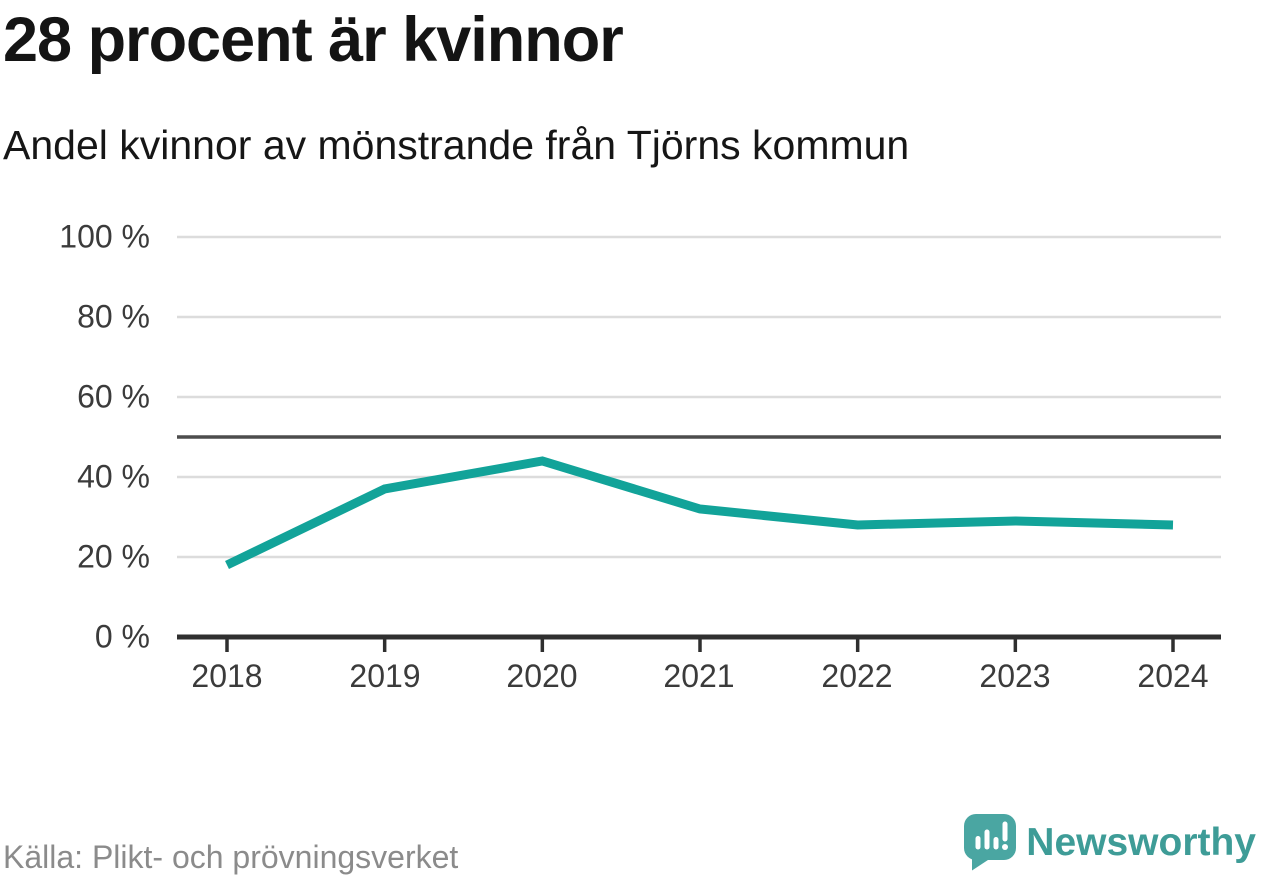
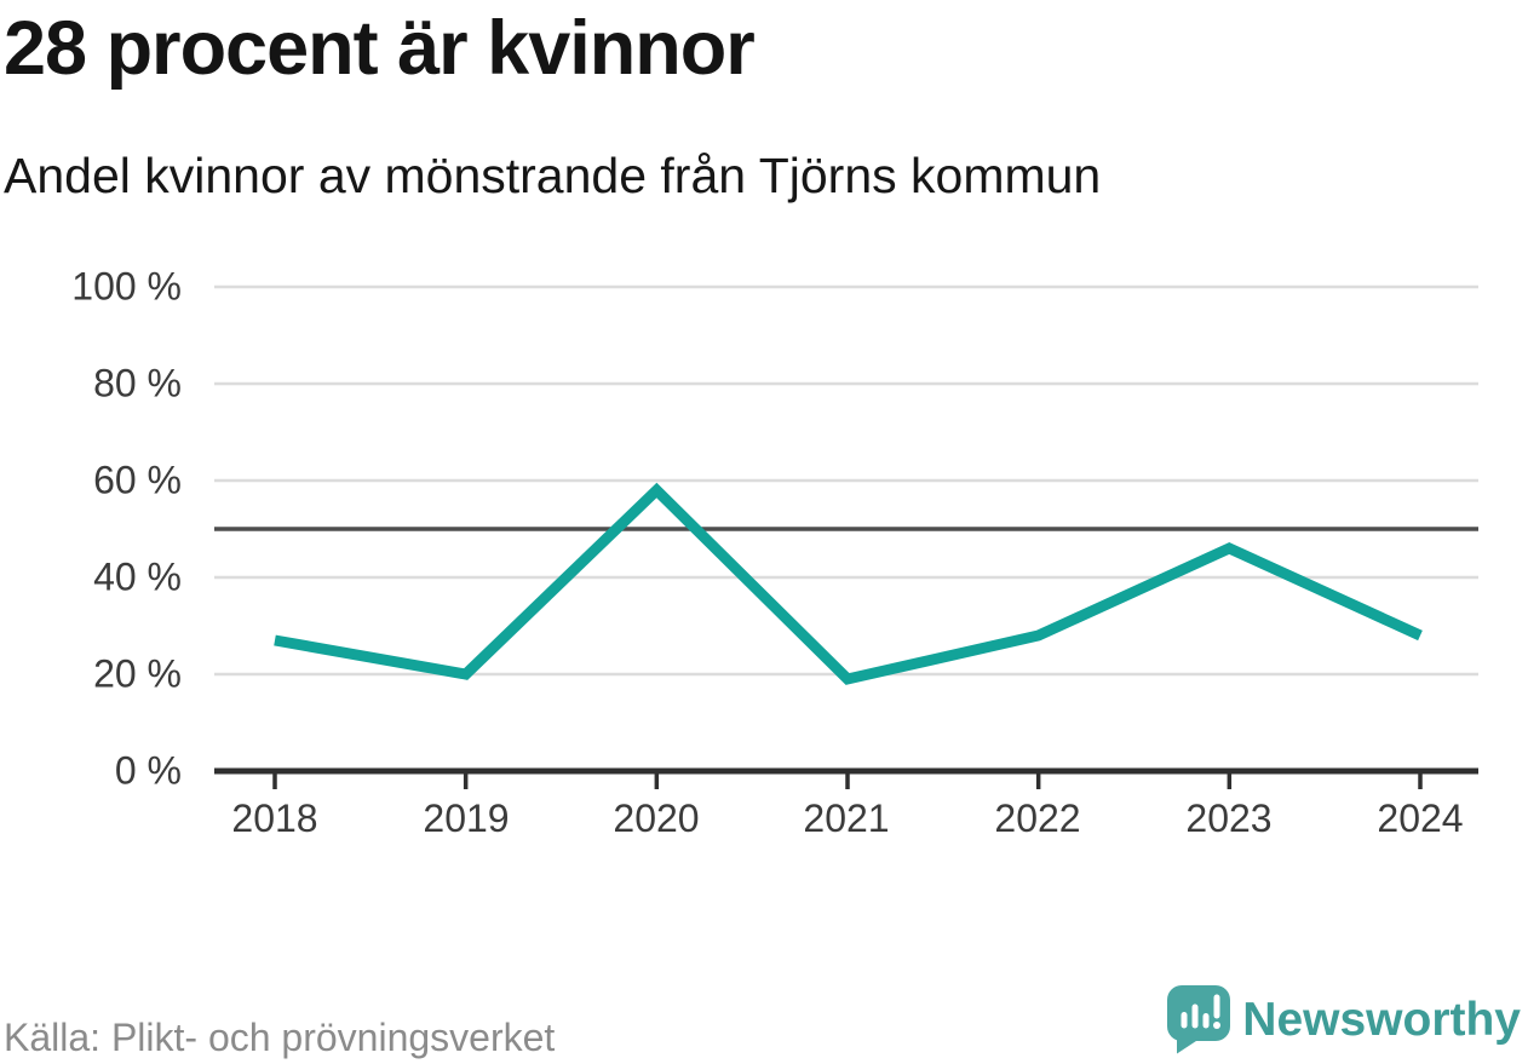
2018: 18% -> 27%
2019: 37% -> 20%
2020: 44% -> 58%
2021: 32% -> 19%
2023: 29% -> 46%
